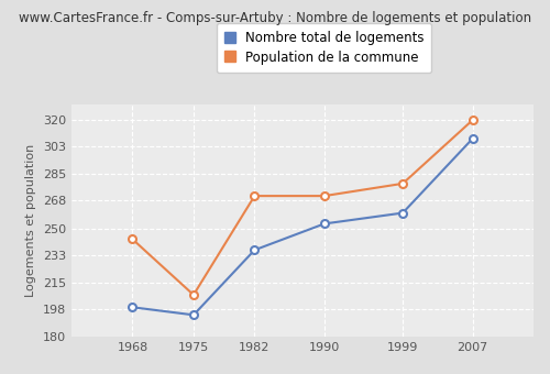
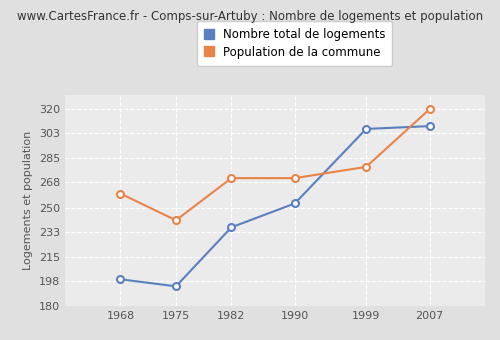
Population de la commune/1968: 243 -> 260
Population de la commune/1975: 207 -> 241
Nombre total de logements/1999: 260 -> 306
